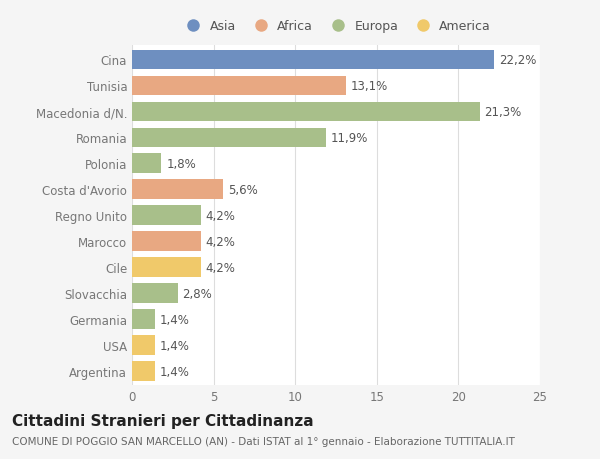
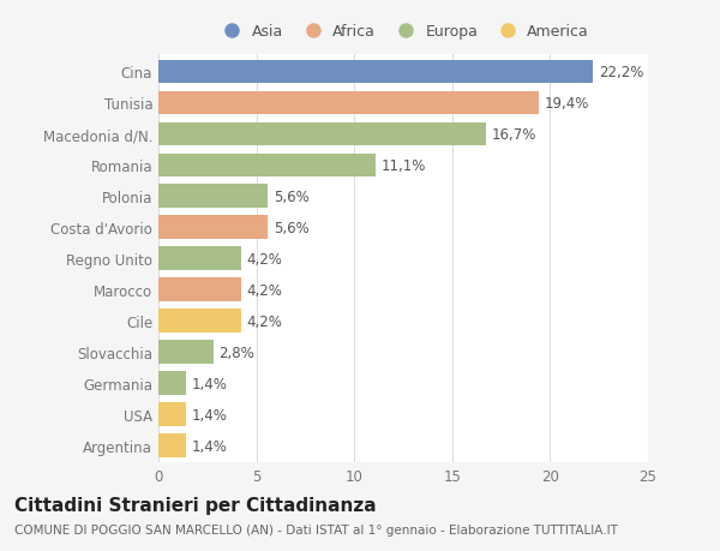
Tunisia: 13,1% -> 19,4%
Macedonia d/N.: 21,3% -> 16,7%
Romania: 11,9% -> 11,1%
Polonia: 1,8% -> 5,6%
